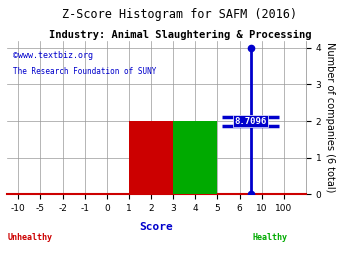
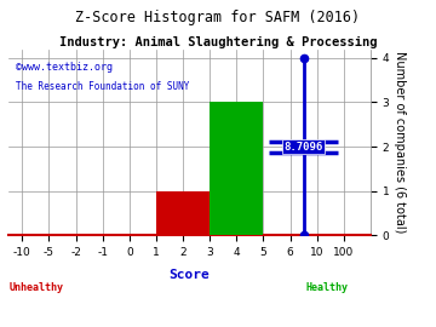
2: 2 -> 1
4: 2 -> 3
